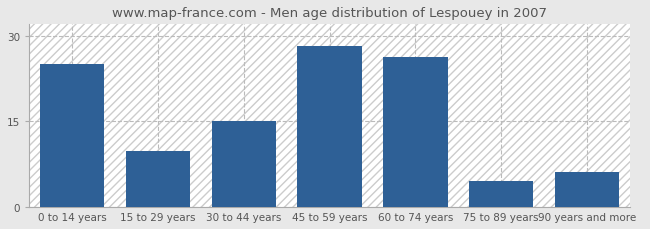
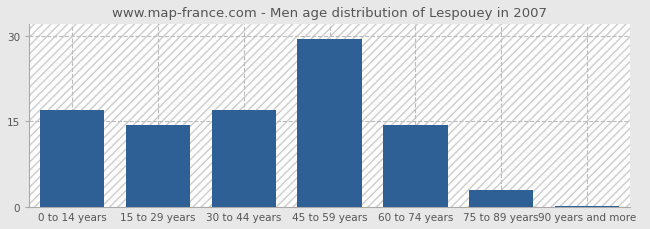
0 to 14 years: 25.0 -> 17.0
15 to 29 years: 9.8 -> 14.3
30 to 44 years: 15.0 -> 17.0
45 to 59 years: 28.2 -> 29.5
60 to 74 years: 26.2 -> 14.3
75 to 89 years: 4.6 -> 3.0
90 years and more: 6.2 -> 0.2
